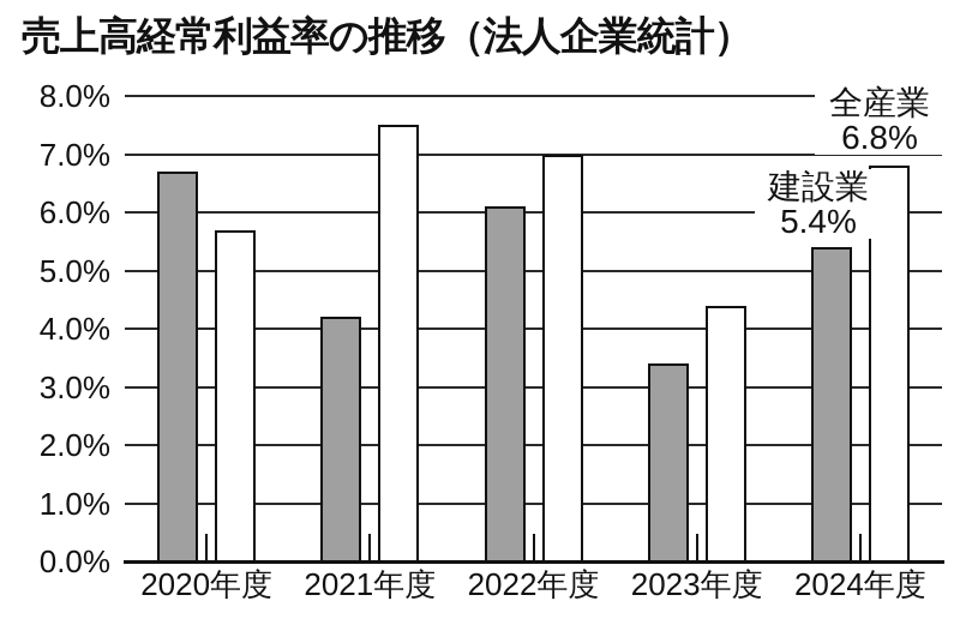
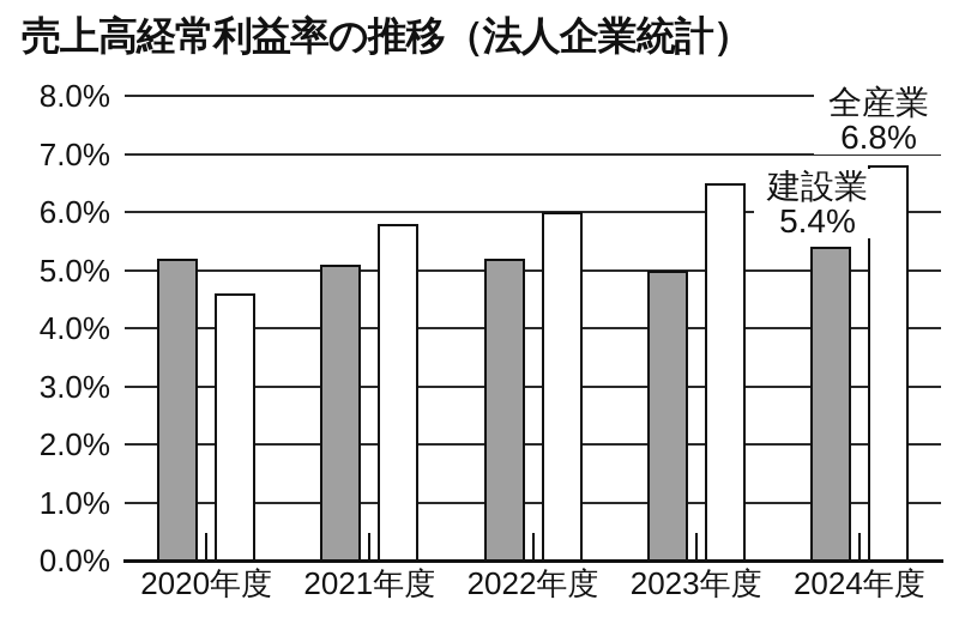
建設業/2020年度: 6.7% -> 5.2%
全産業/2020年度: 5.7% -> 4.6%
建設業/2021年度: 4.2% -> 5.1%
全産業/2021年度: 7.5% -> 5.8%
建設業/2022年度: 6.1% -> 5.2%
全産業/2022年度: 7.0% -> 6.0%
建設業/2023年度: 3.4% -> 5.0%
全産業/2023年度: 4.4% -> 6.5%
